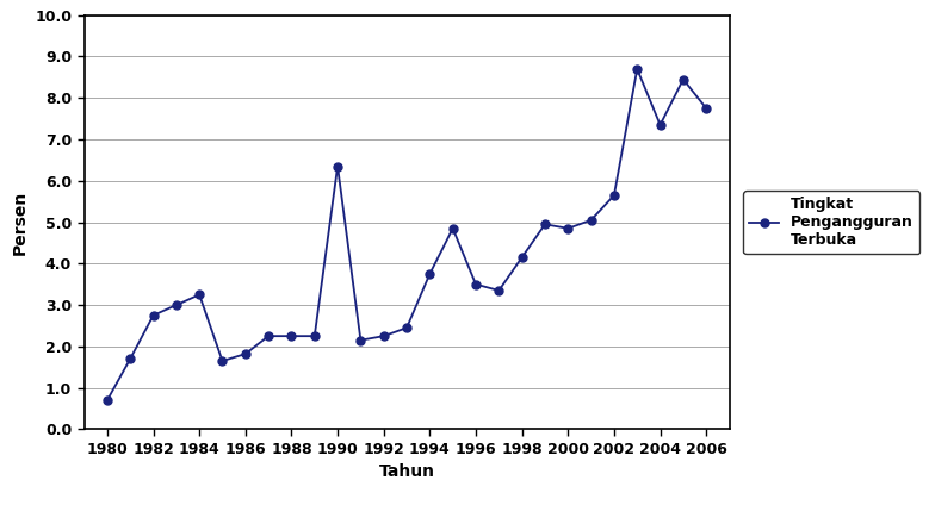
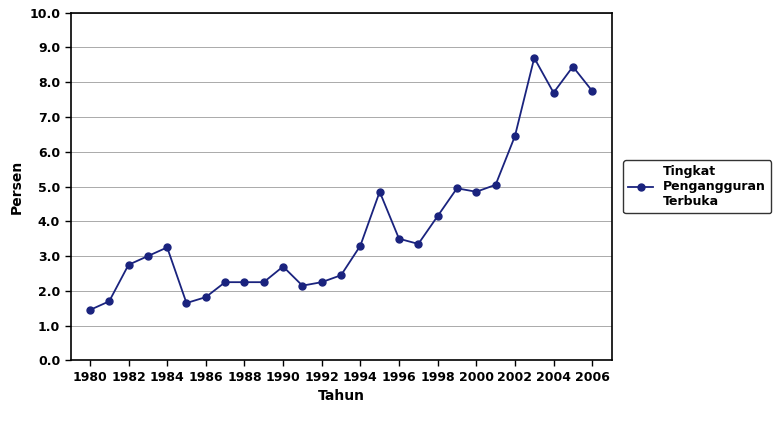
1980: 0.70 -> 1.45
1990: 6.35 -> 2.70
1994: 3.75 -> 3.30
2002: 5.65 -> 6.45
2004: 7.35 -> 7.70
